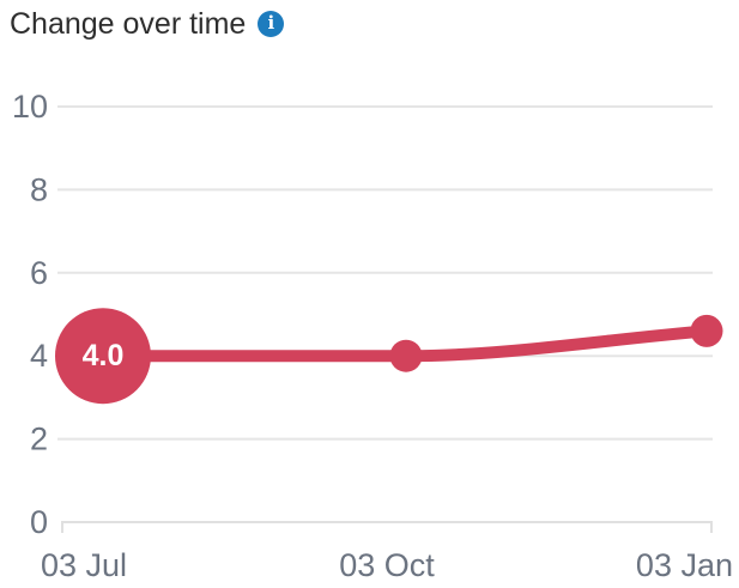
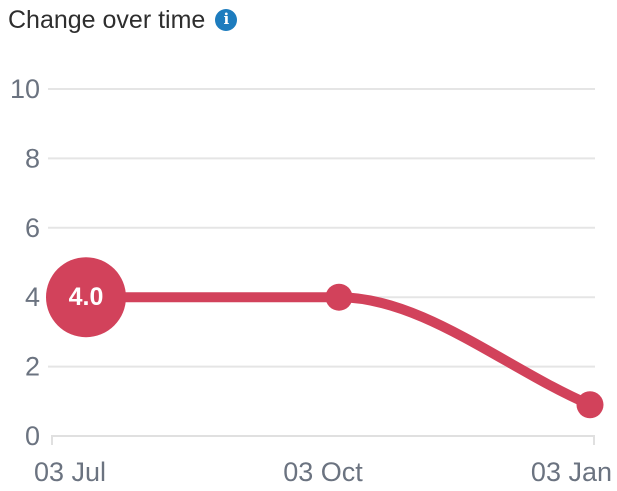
03 Jan: 4.6 -> 0.9
